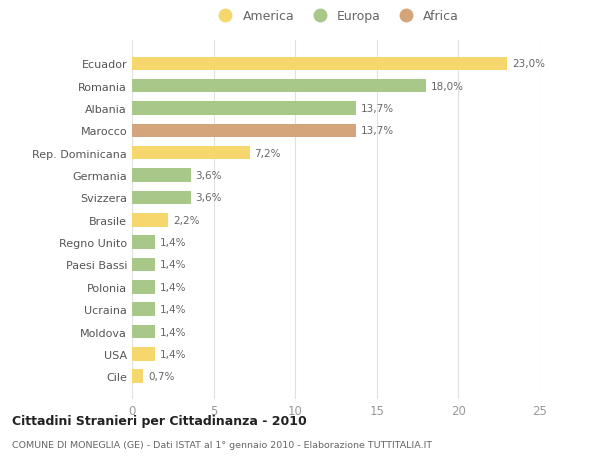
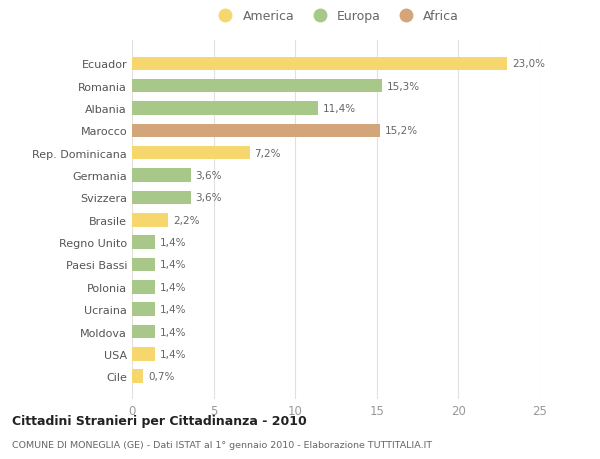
Romania: 18,0% -> 15,3%
Albania: 13,7% -> 11,4%
Marocco: 13,7% -> 15,2%
